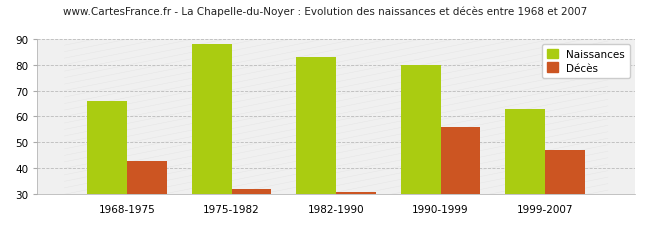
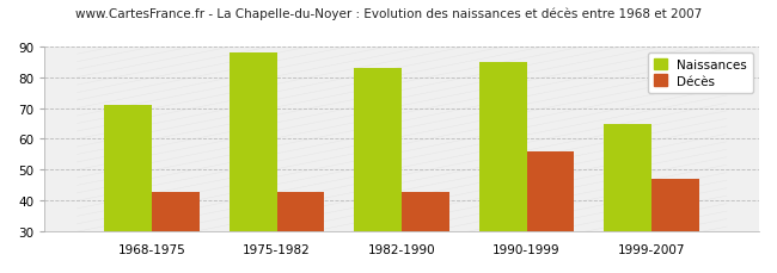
Naissances/1968-1975: 66 -> 71
Décès/1975-1982: 32 -> 43
Décès/1982-1990: 31 -> 43
Naissances/1990-1999: 80 -> 85
Naissances/1999-2007: 63 -> 65
